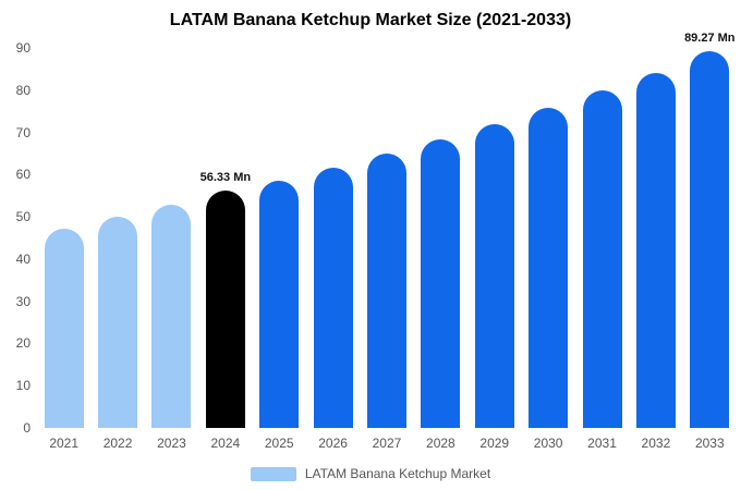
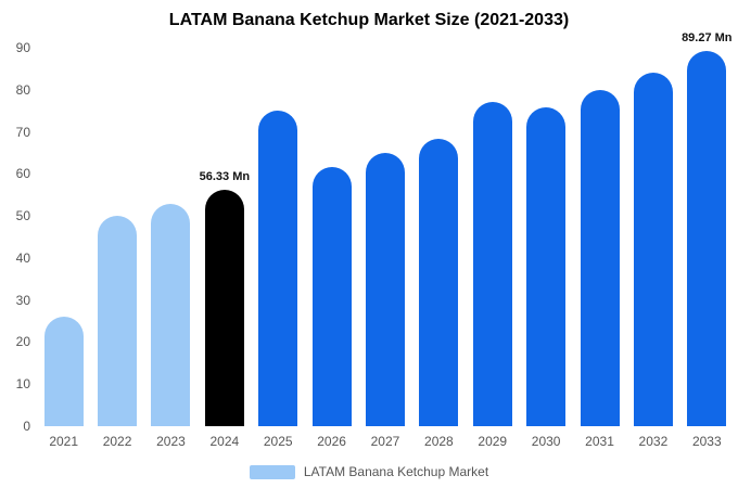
2021: 47 -> 26
2025: 59 -> 75
2029: 72 -> 77
